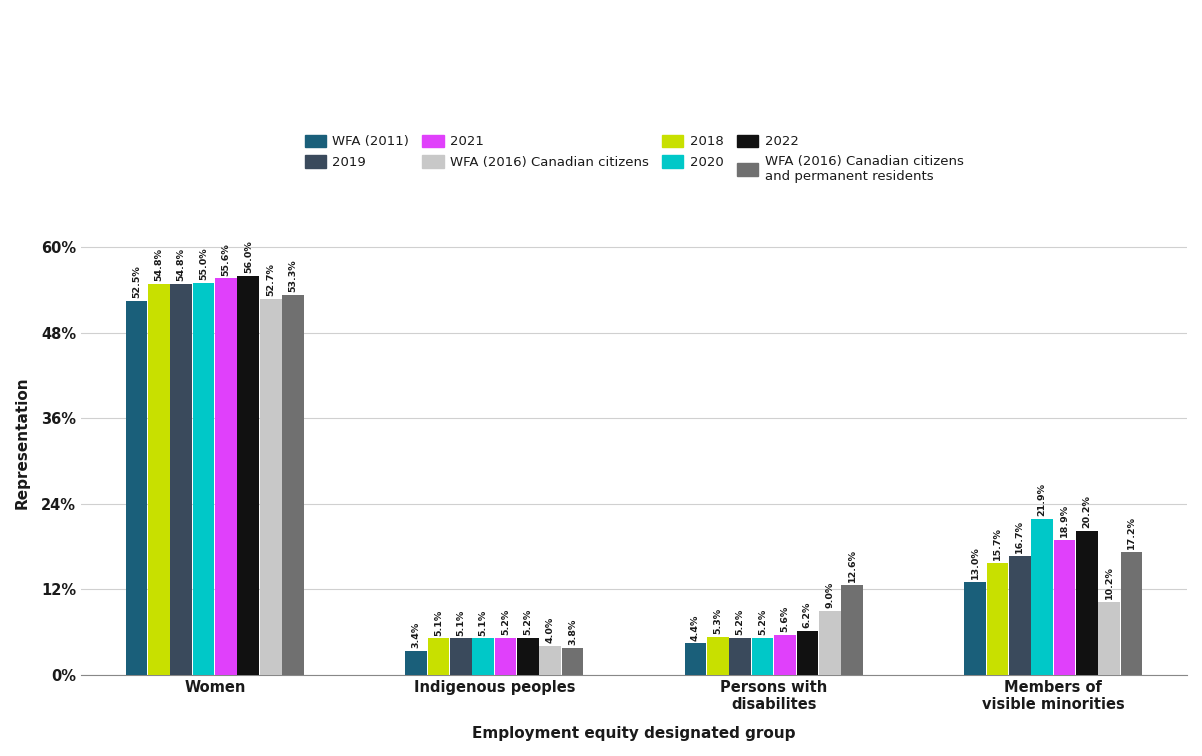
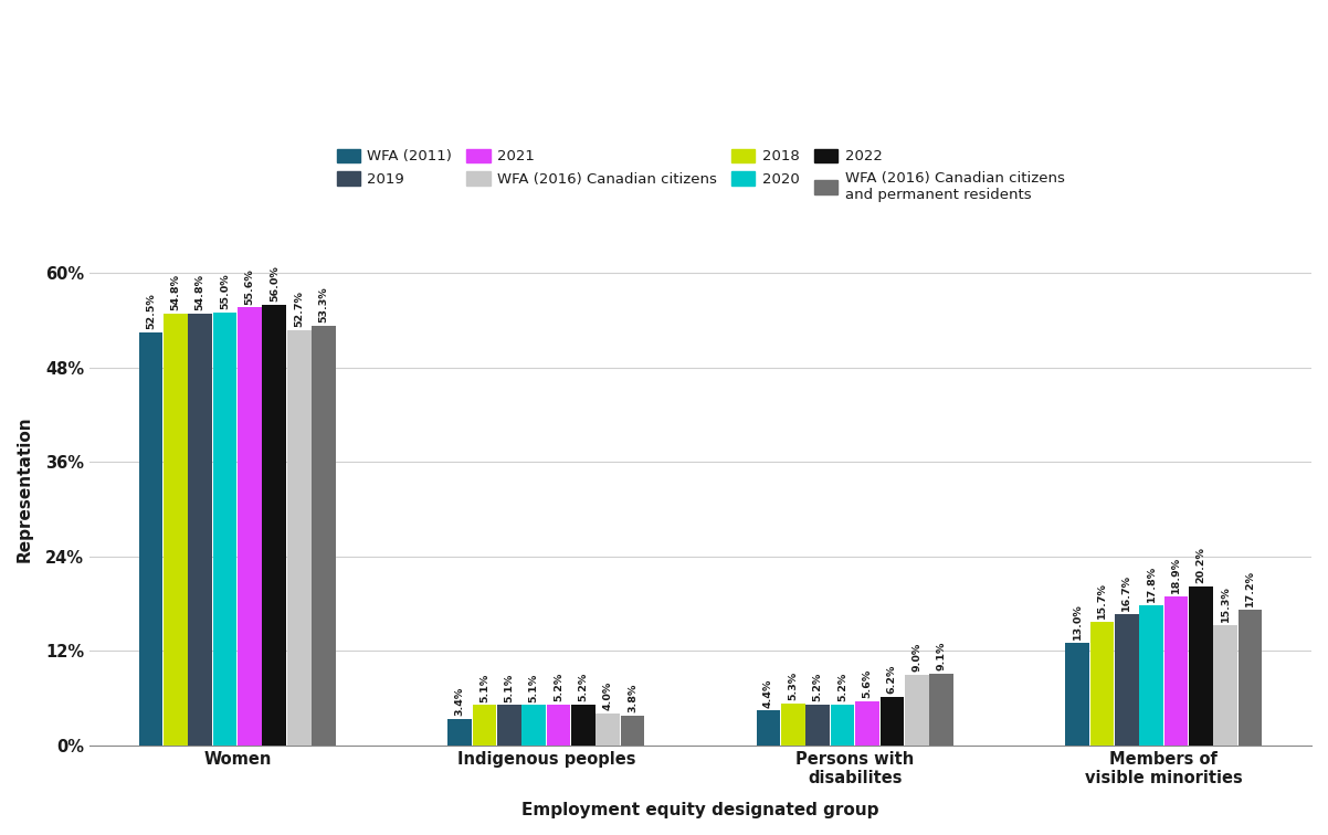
WFA (2016) Canadian citizens and permanent residents/Persons with disabilites: 12.6% -> 9.1%
2020/Members of visible minorities: 21.9% -> 17.8%
WFA (2016) Canadian citizens/Members of visible minorities: 10.2% -> 15.3%
